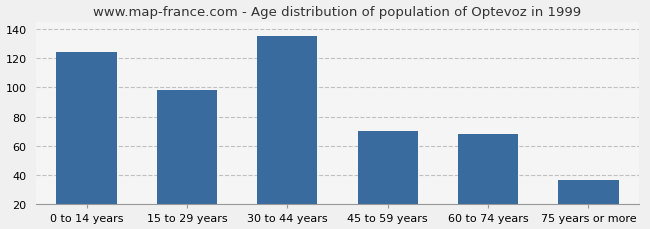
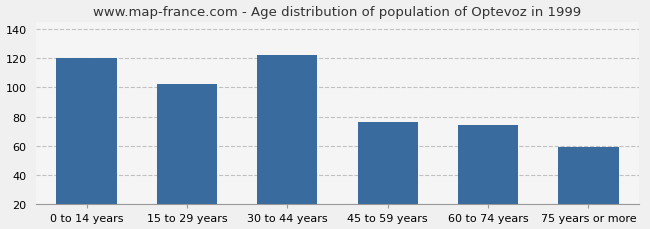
0 to 14 years: 124 -> 120
15 to 29 years: 98 -> 102
30 to 44 years: 135 -> 122
45 to 59 years: 70 -> 76
60 to 74 years: 68 -> 74
75 years or more: 37 -> 59
